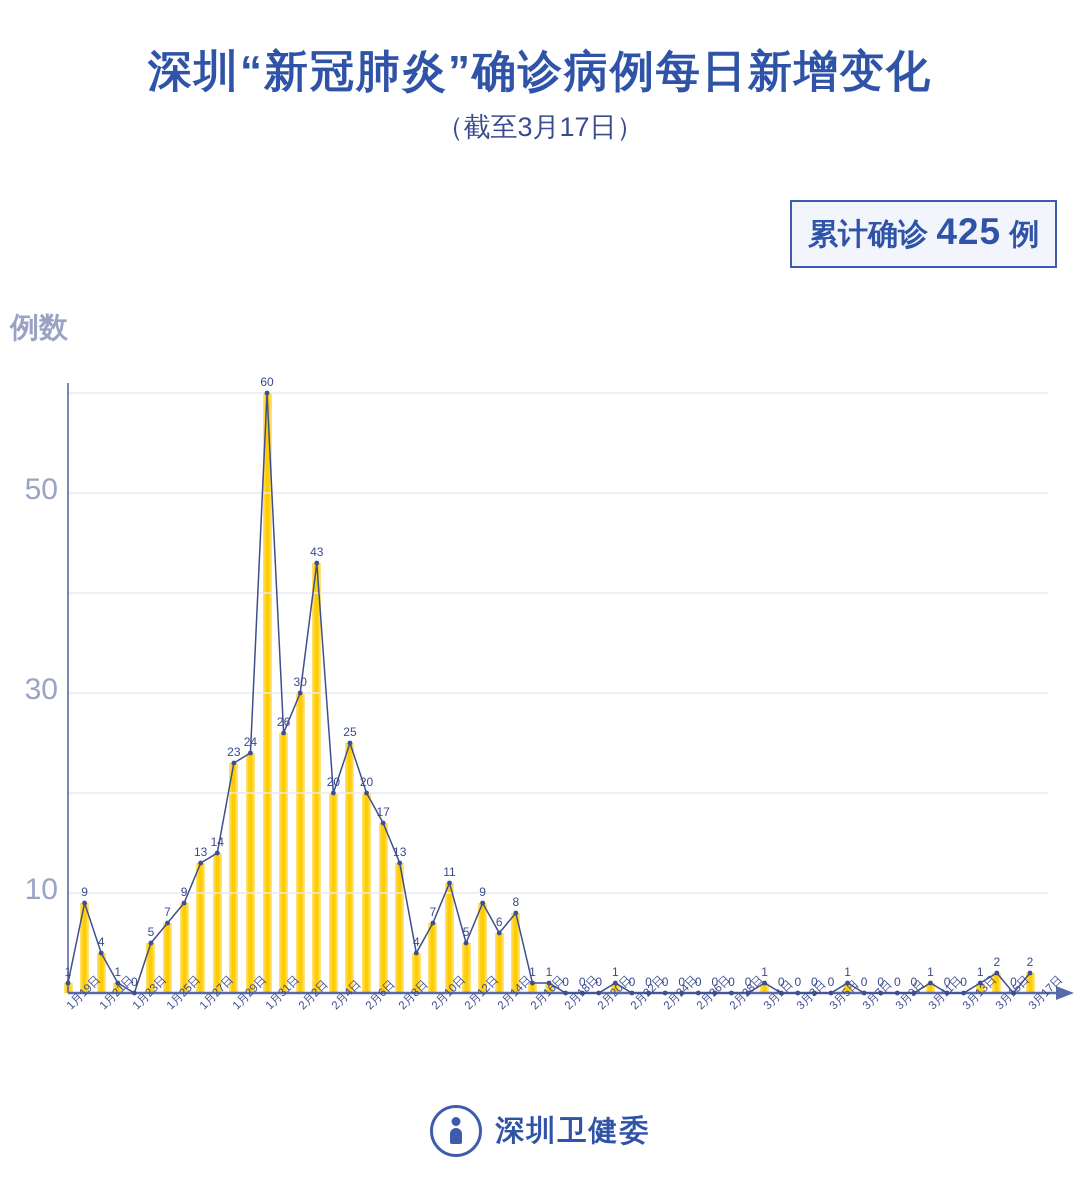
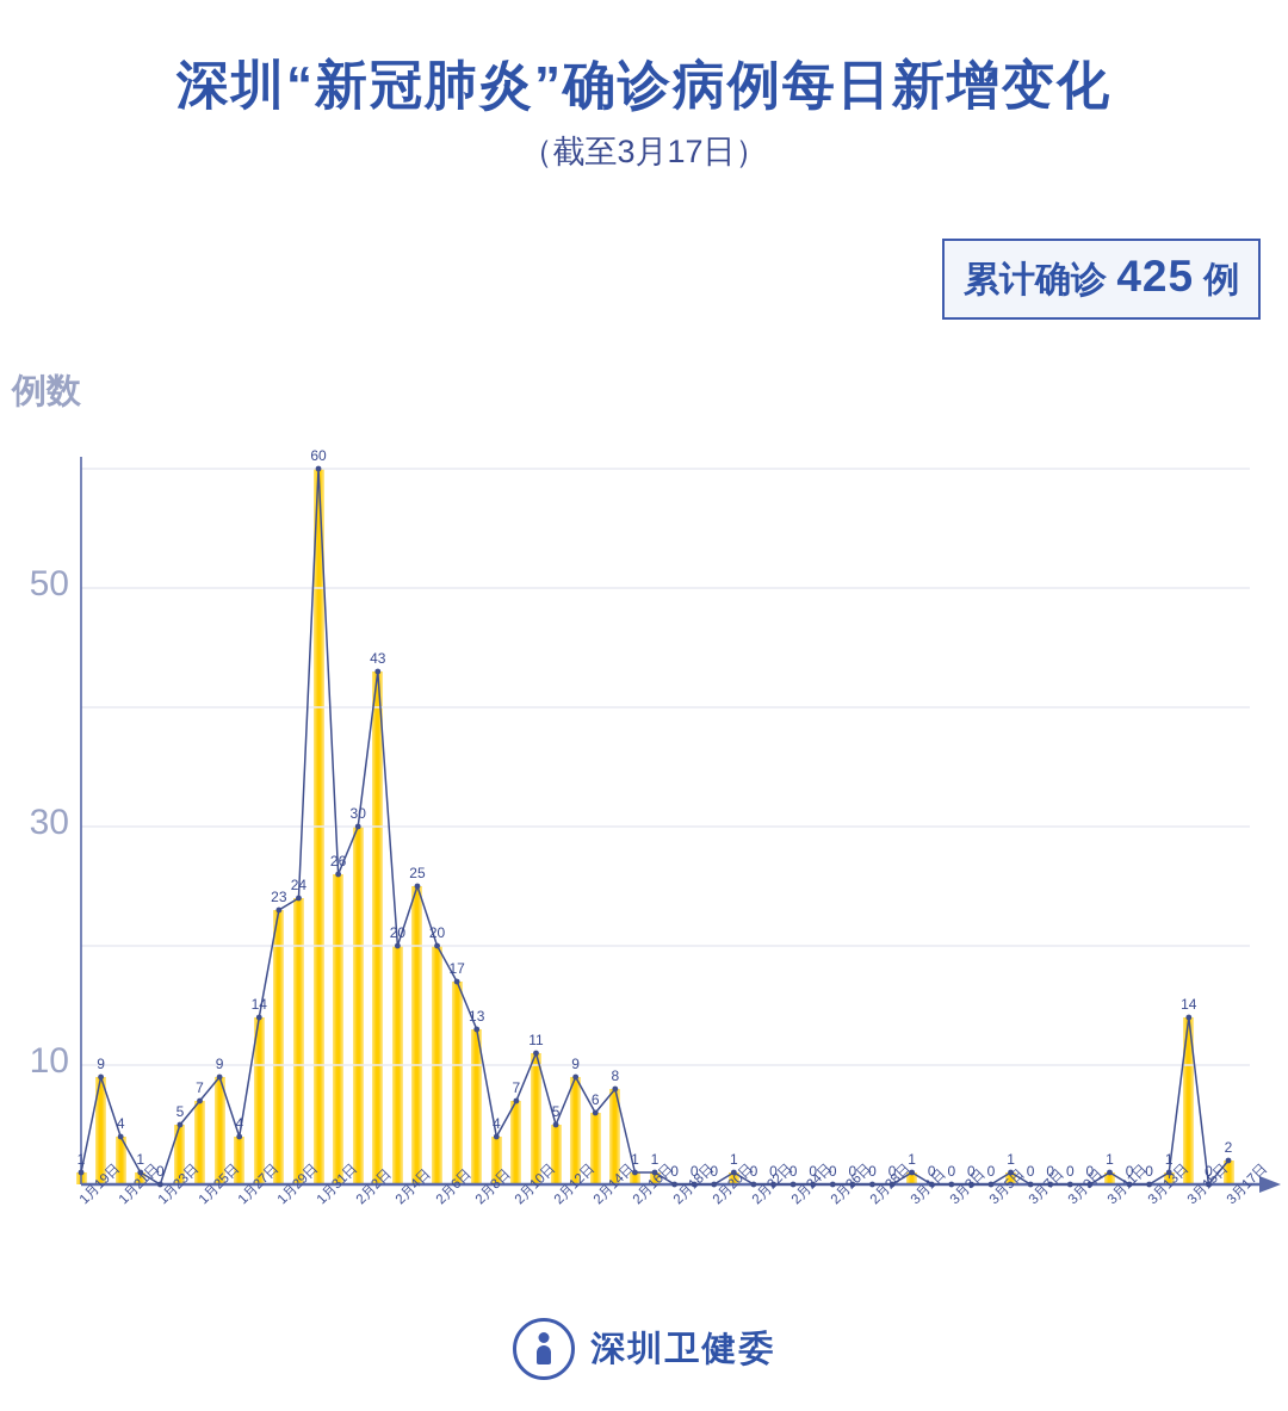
1月27日: 13 -> 4
3月15日: 2 -> 14
